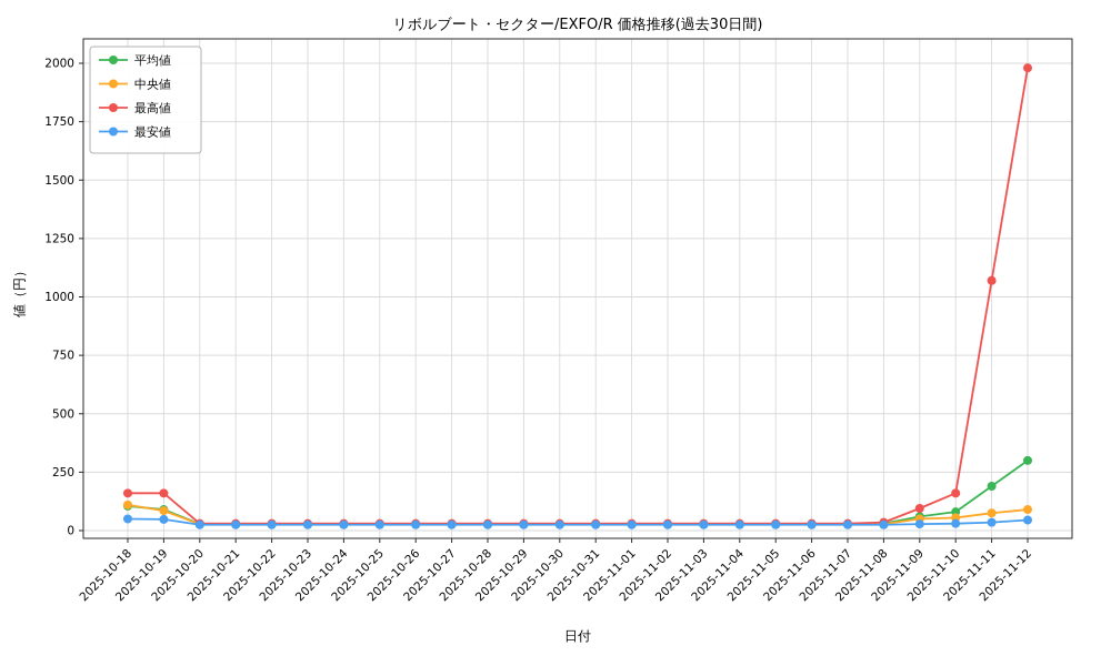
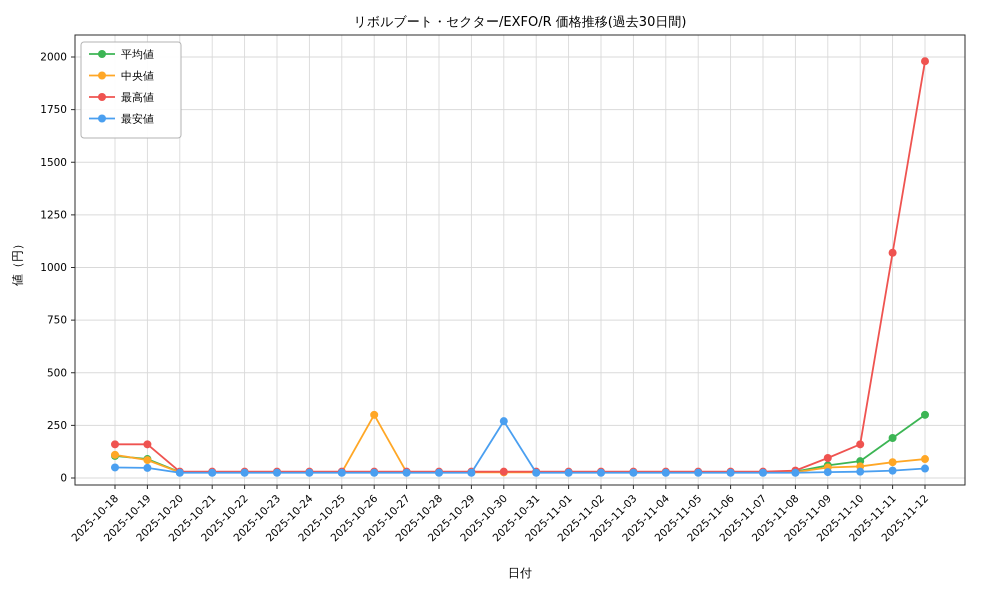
中央値/2025-10-26: 30 -> 300
最安値/2025-10-30: 20 -> 270
